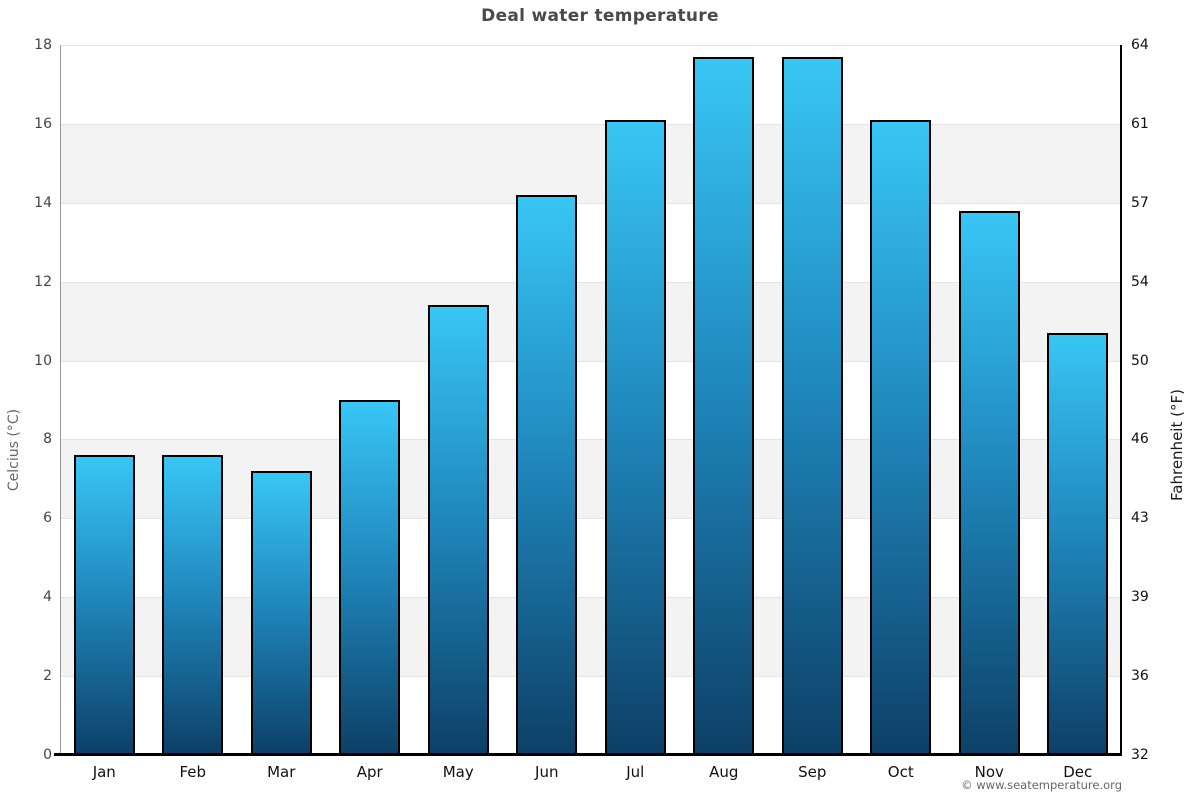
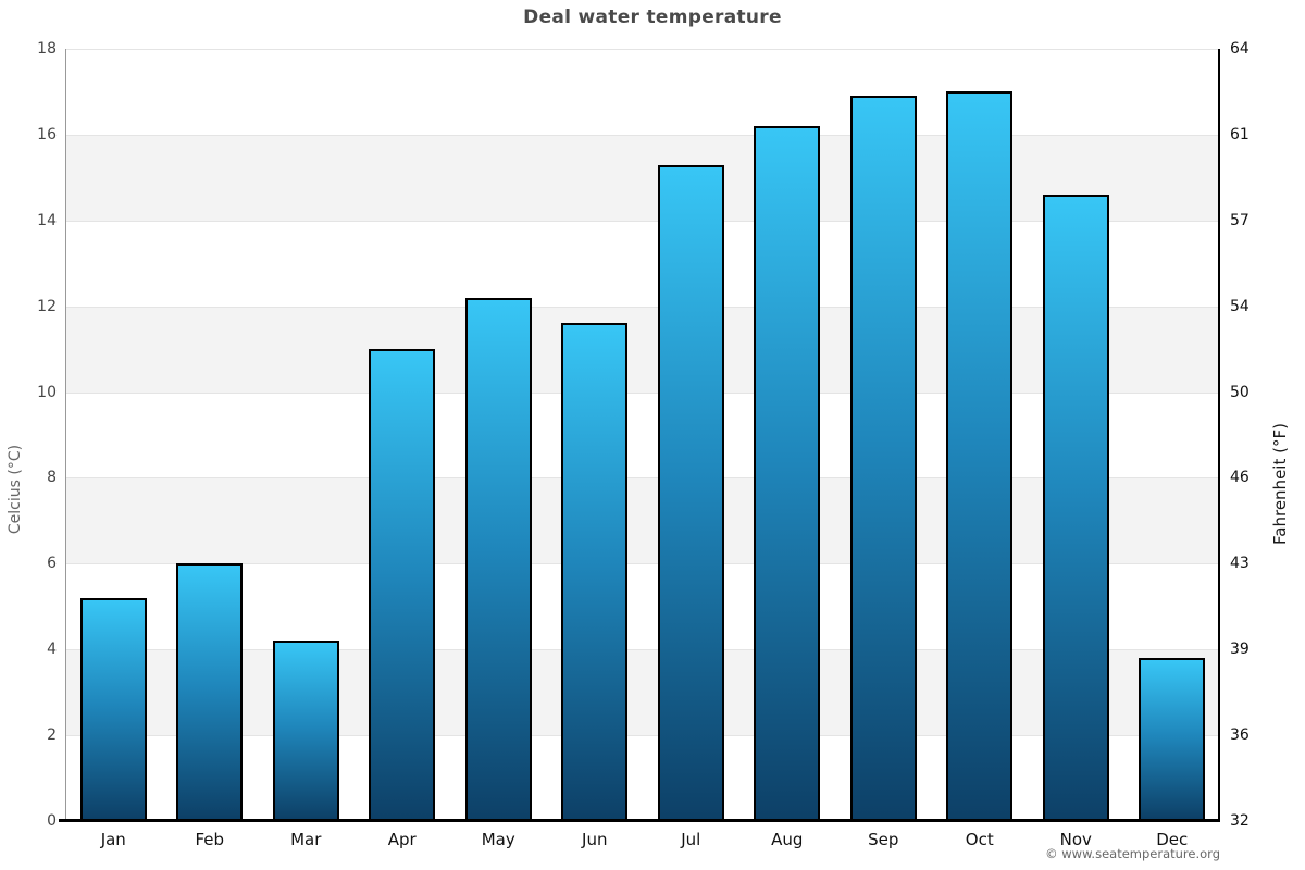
Jan: 7.6 -> 5.2
Feb: 7.6 -> 6.0
Mar: 7.2 -> 4.2
Apr: 9.0 -> 11.0
May: 11.4 -> 12.2
Jun: 14.2 -> 11.6
Jul: 16.1 -> 15.3
Aug: 17.7 -> 16.2
Sep: 17.7 -> 16.9
Oct: 16.1 -> 17.0
Nov: 13.8 -> 14.6
Dec: 10.7 -> 3.8
